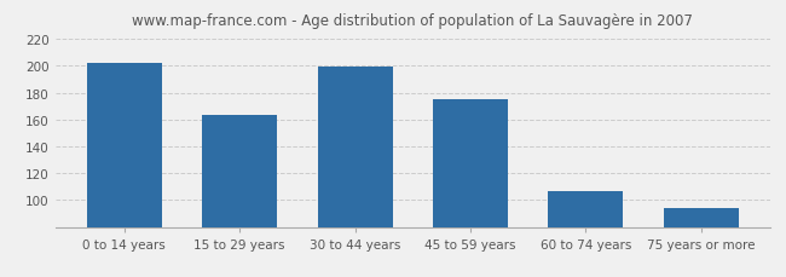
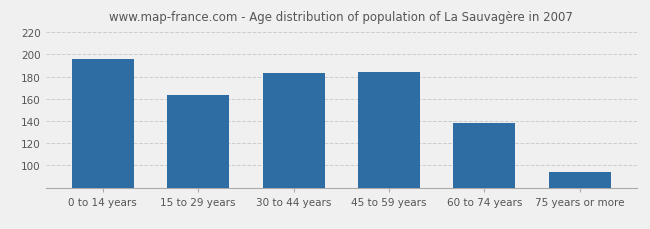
0 to 14 years: 202 -> 196
30 to 44 years: 199 -> 183
45 to 59 years: 175 -> 184
60 to 74 years: 107 -> 138
